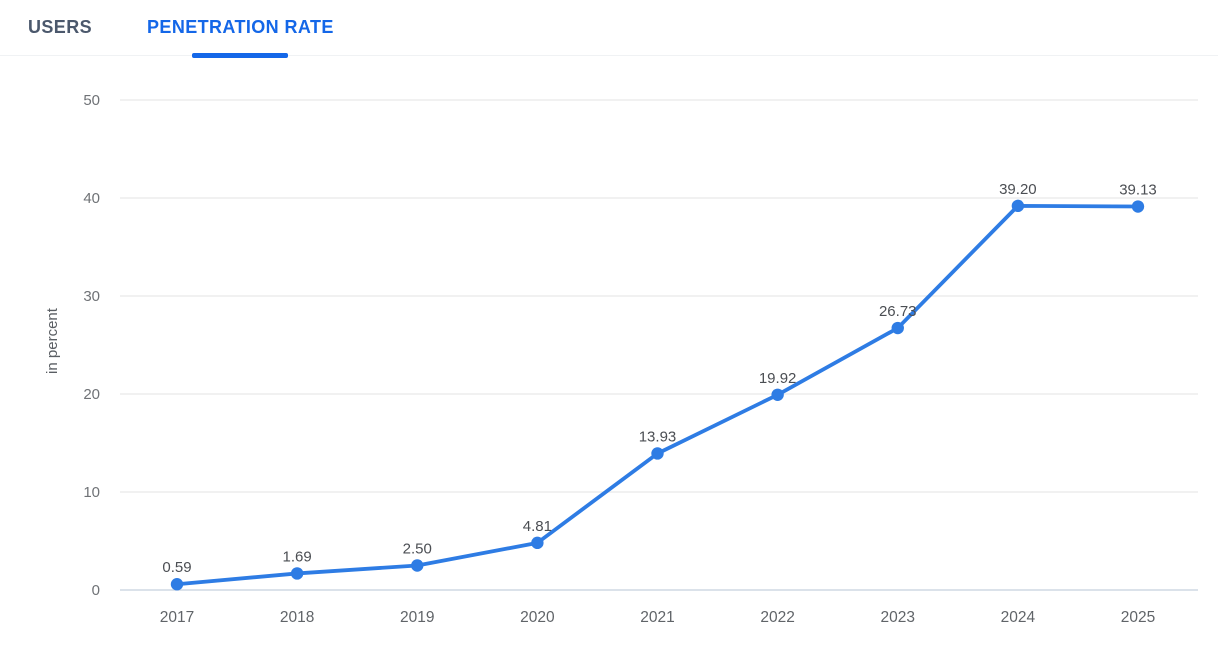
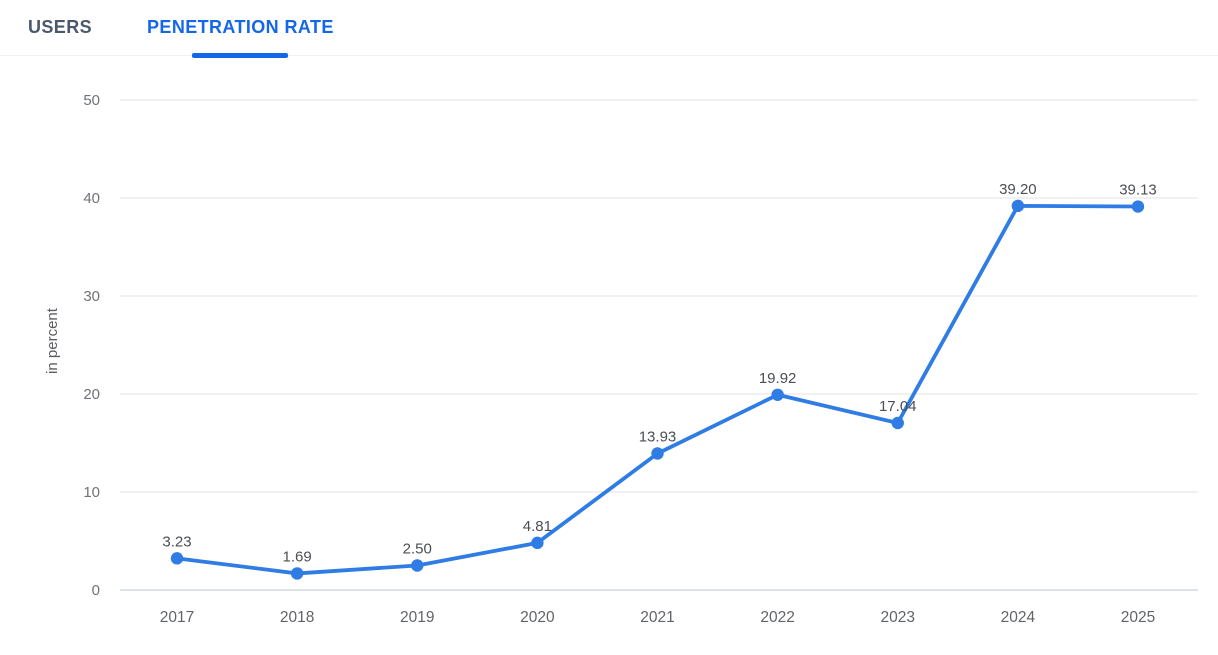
2017: 0.59 -> 3.23
2023: 26.73 -> 17.04
